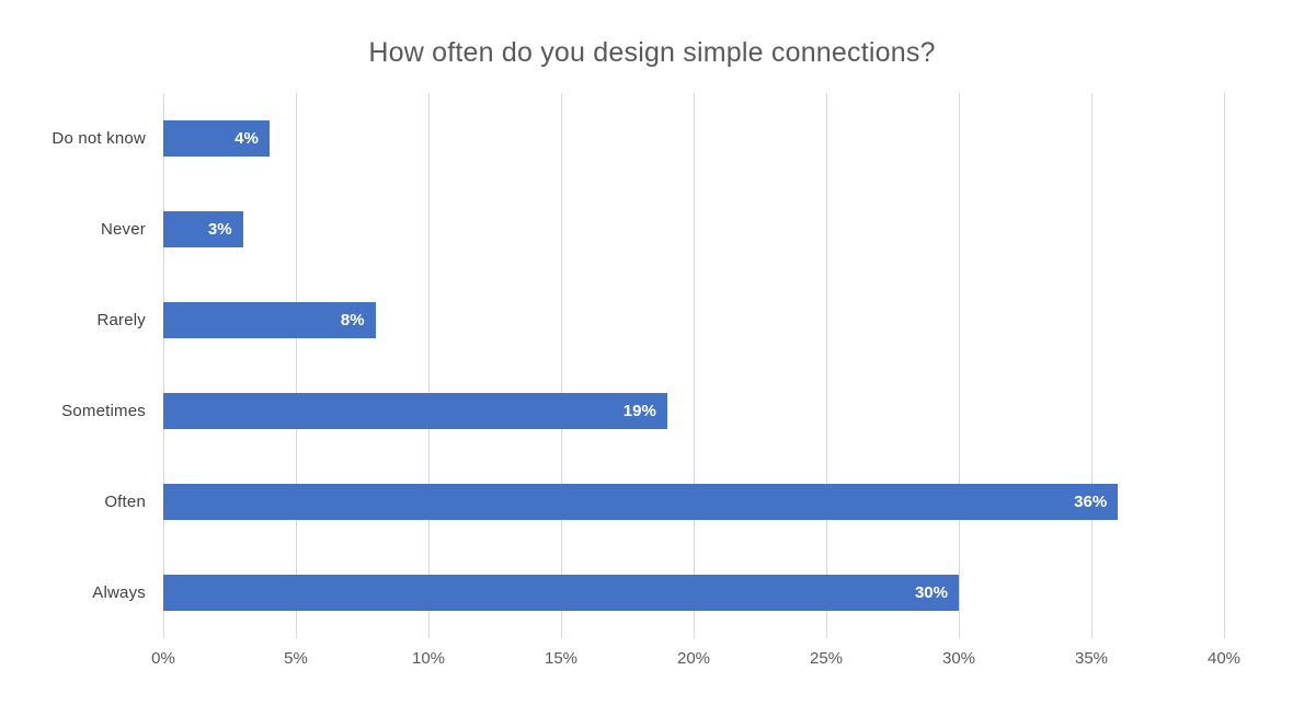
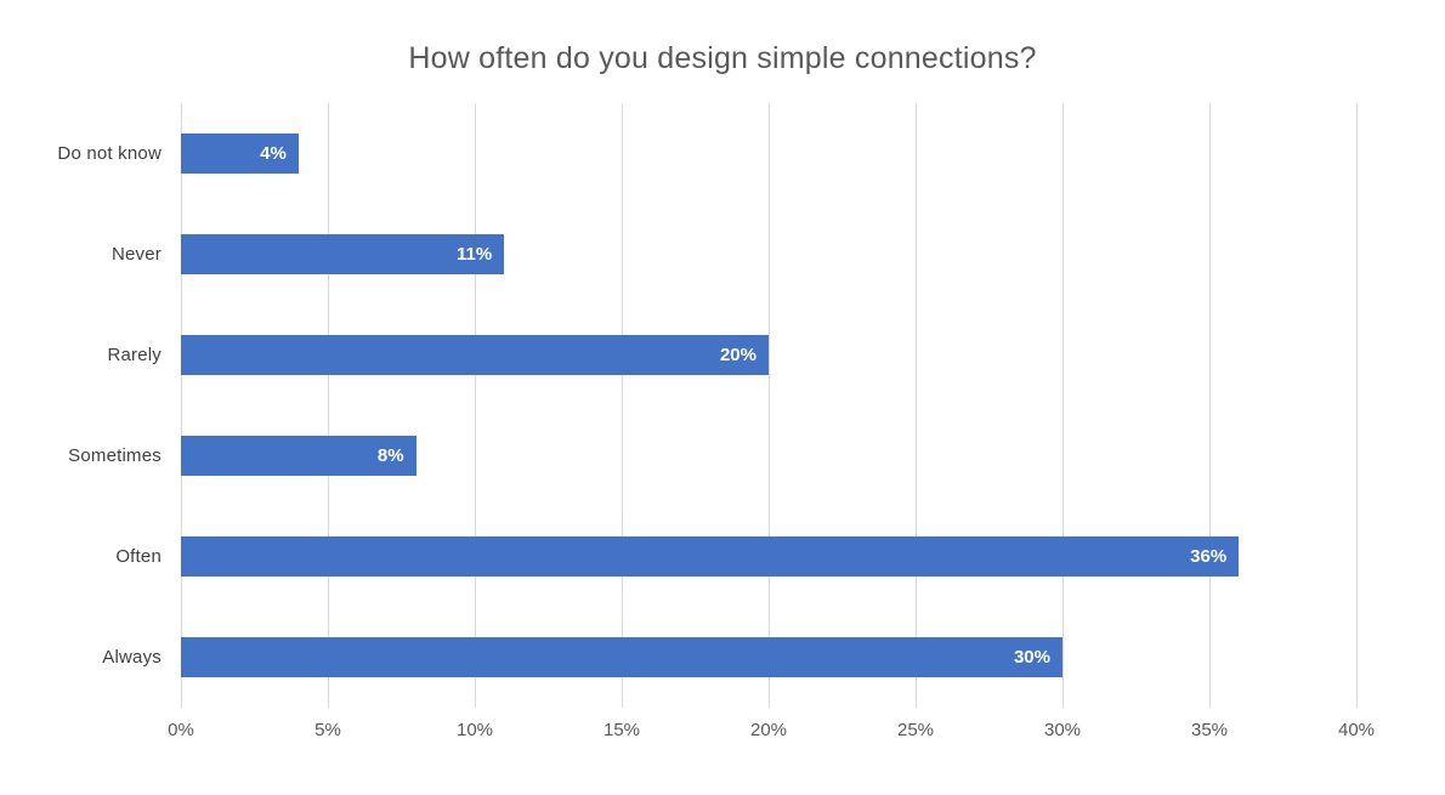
Never: 3% -> 11%
Rarely: 8% -> 20%
Sometimes: 19% -> 8%
